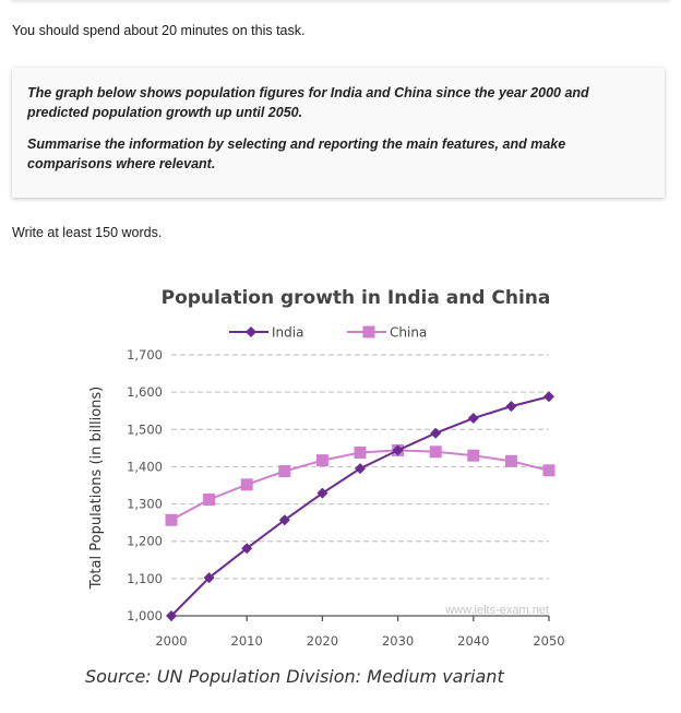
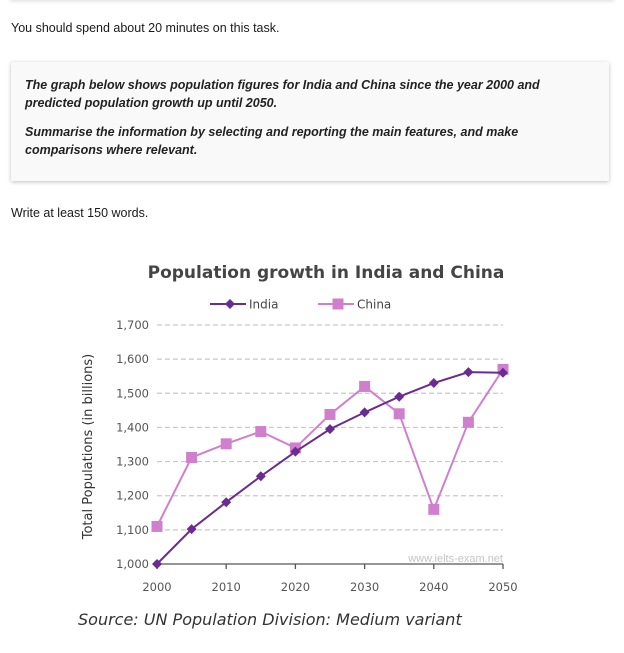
China/2000: 1260 -> 1110
China/2020: 1420 -> 1340
China/2030: 1440 -> 1520
China/2040: 1430 -> 1160
India/2050: 1590 -> 1560
China/2050: 1390 -> 1570
